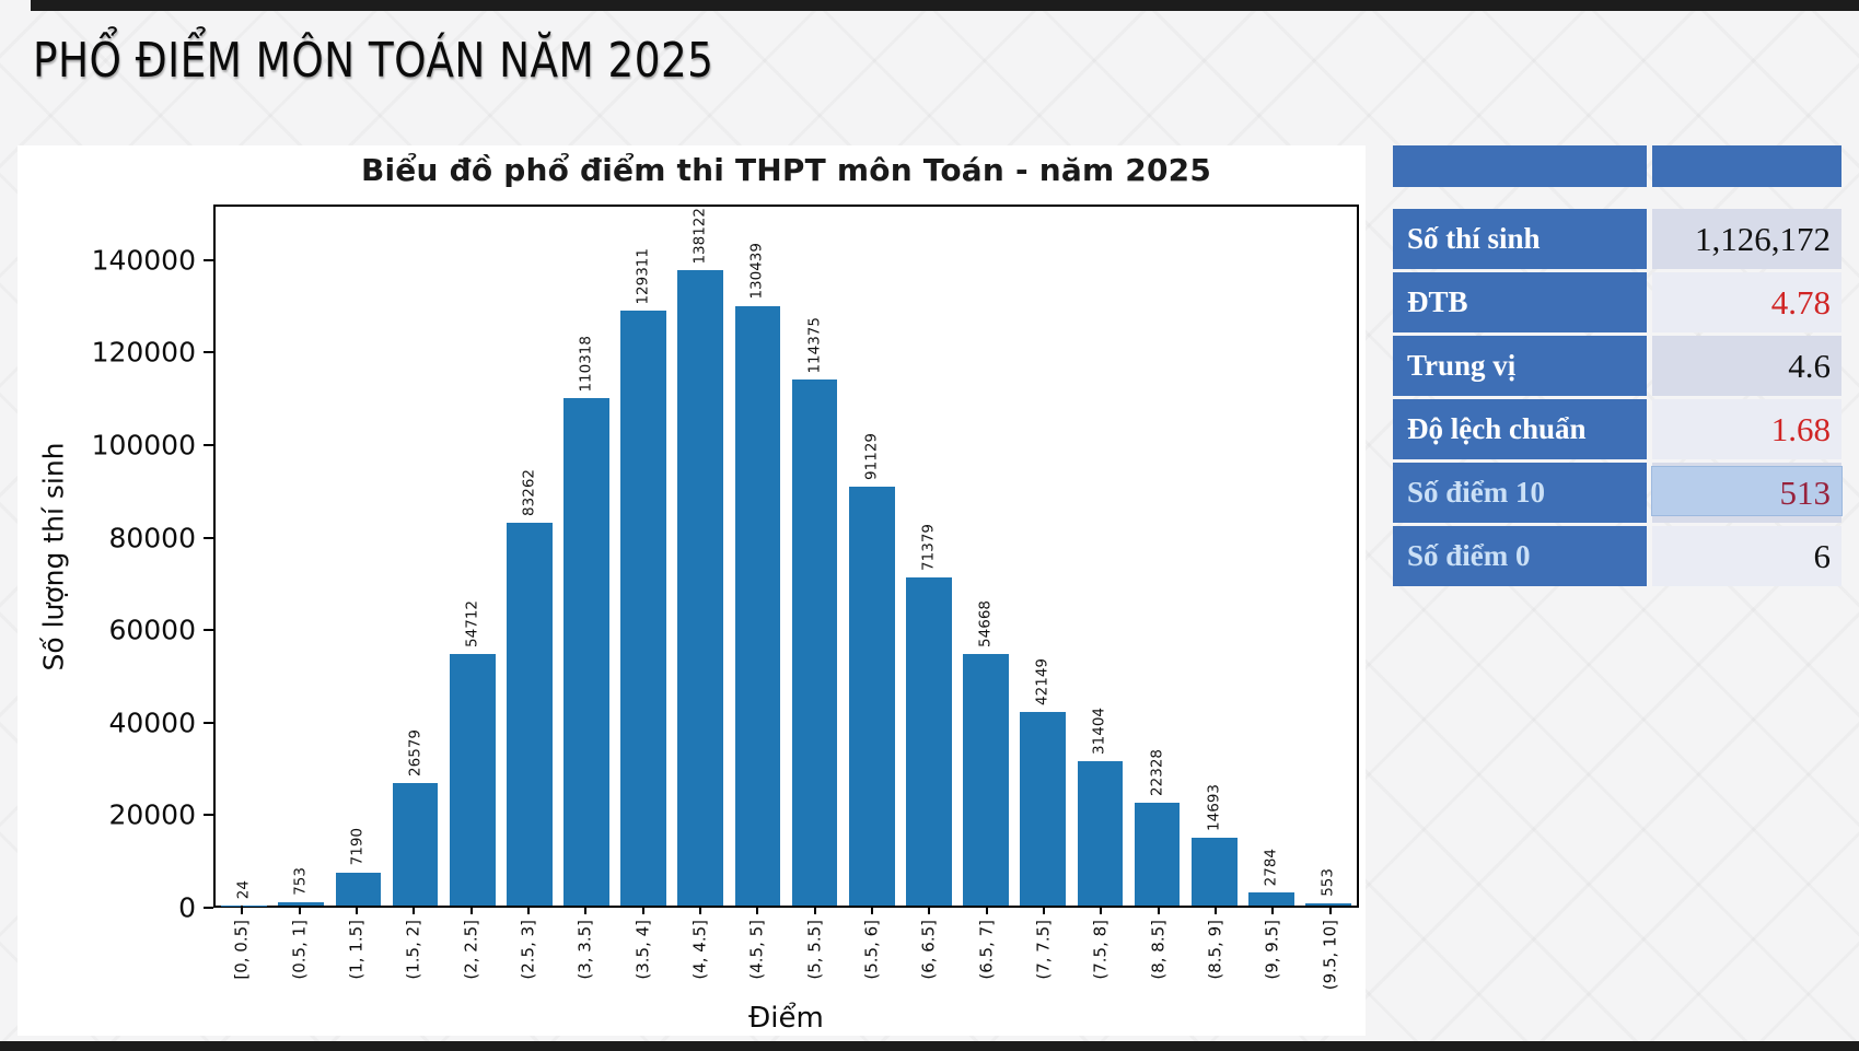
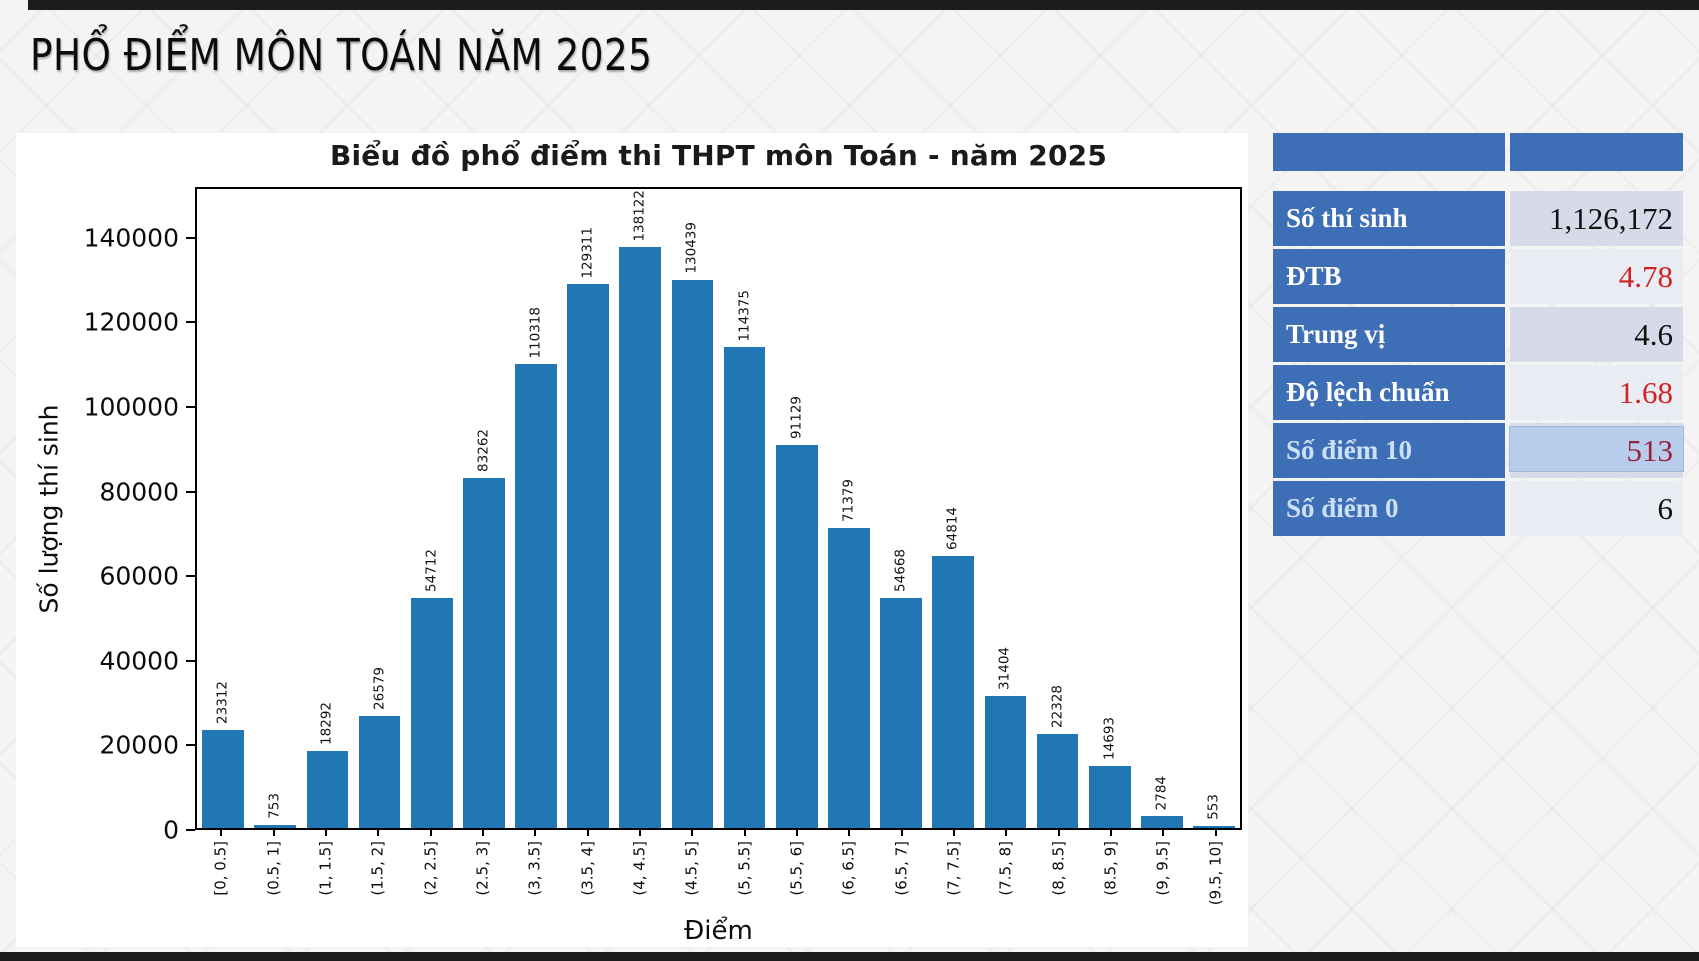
[0, 0.5]: 24 -> 23312
(1, 1.5]: 7190 -> 18292
(7, 7.5]: 42149 -> 64814
